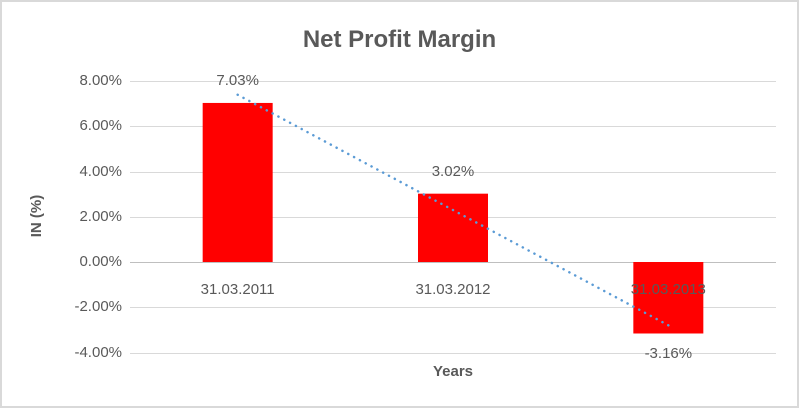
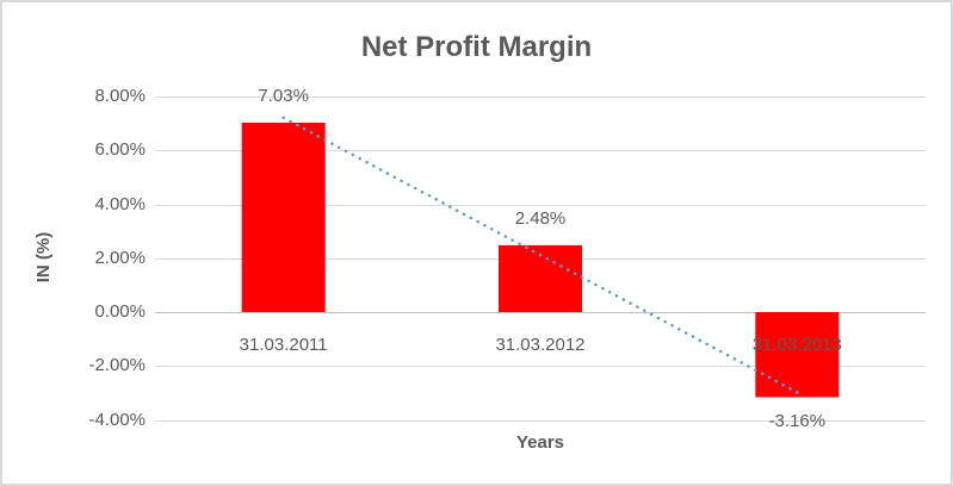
31.03.2012: 3.02% -> 2.48%
